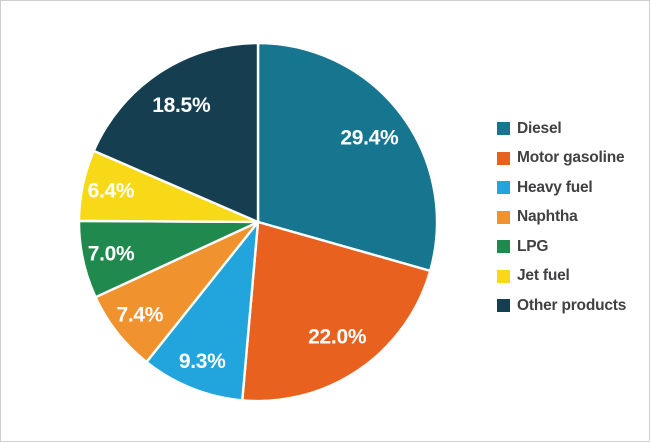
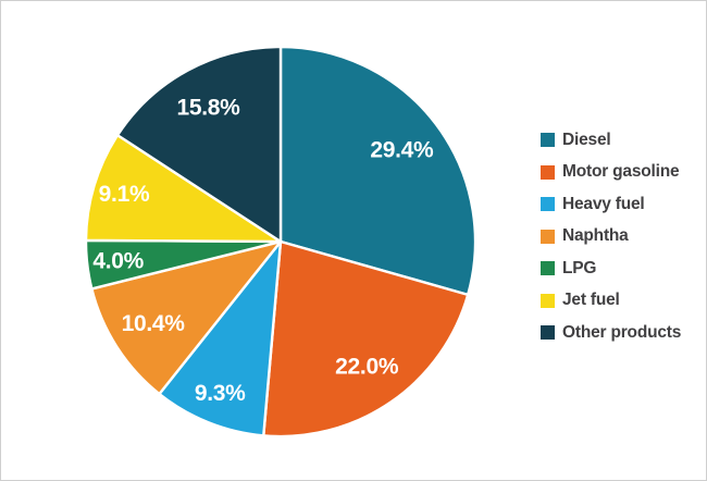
Naphtha: 7.4% -> 10.4%
LPG: 7.0% -> 4.0%
Jet fuel: 6.4% -> 9.1%
Other products: 18.5% -> 15.8%
